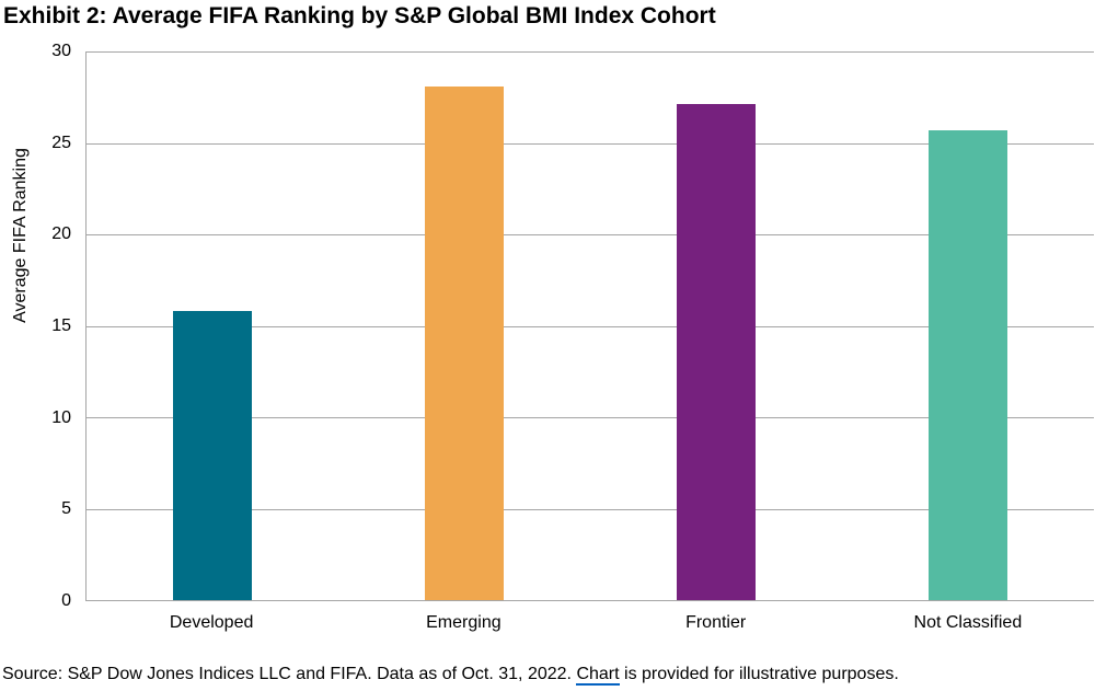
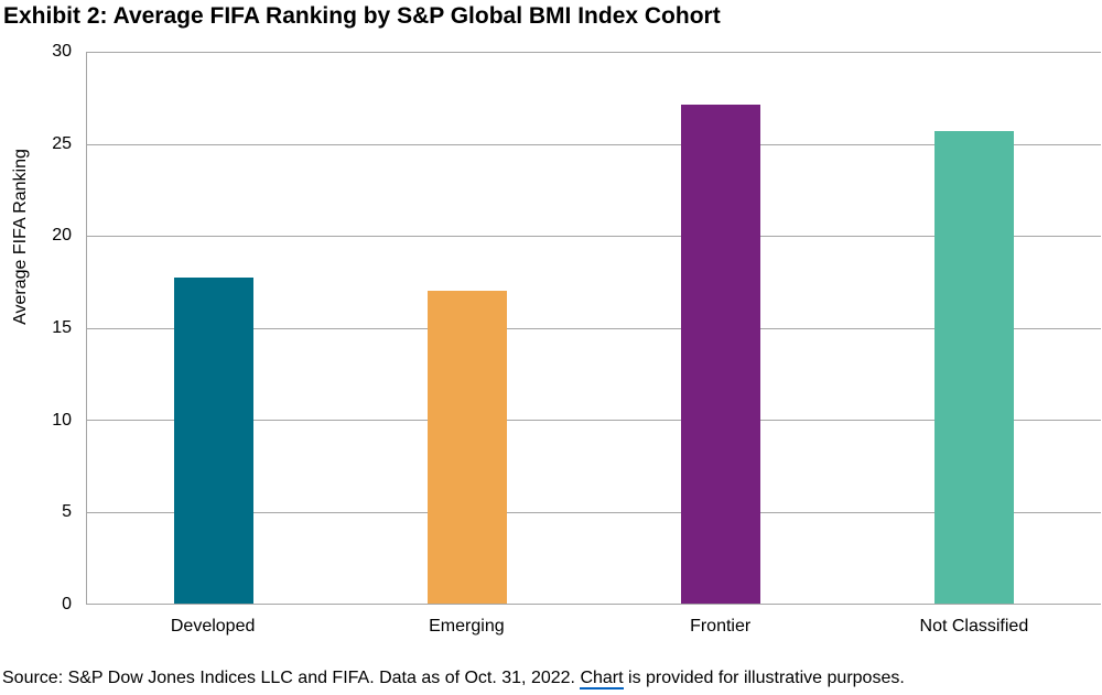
Developed: 15.8 -> 17.7
Emerging: 28.1 -> 17.0
